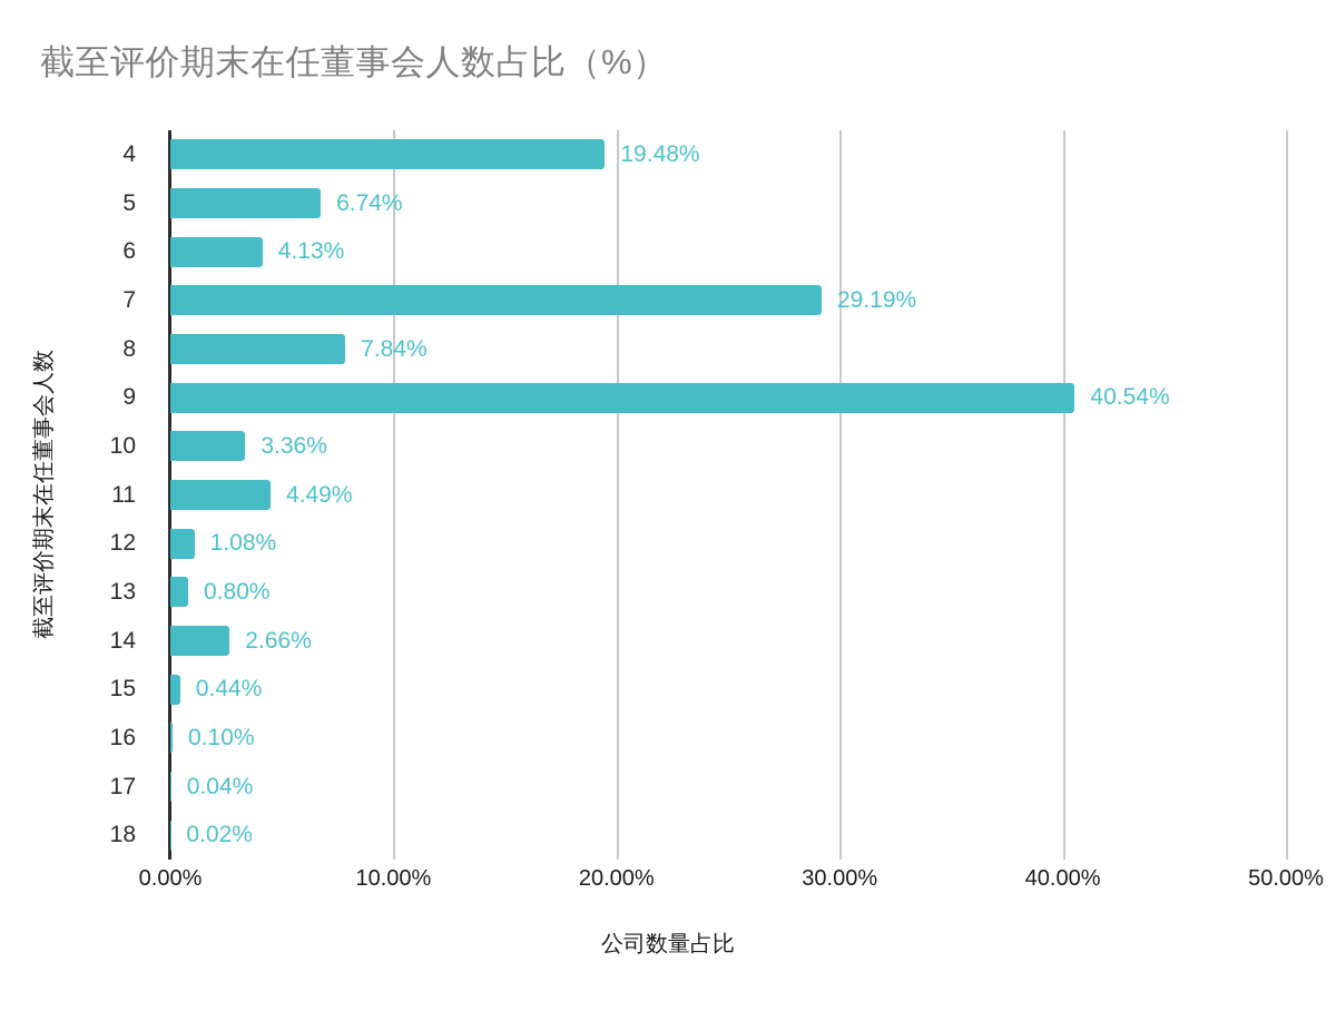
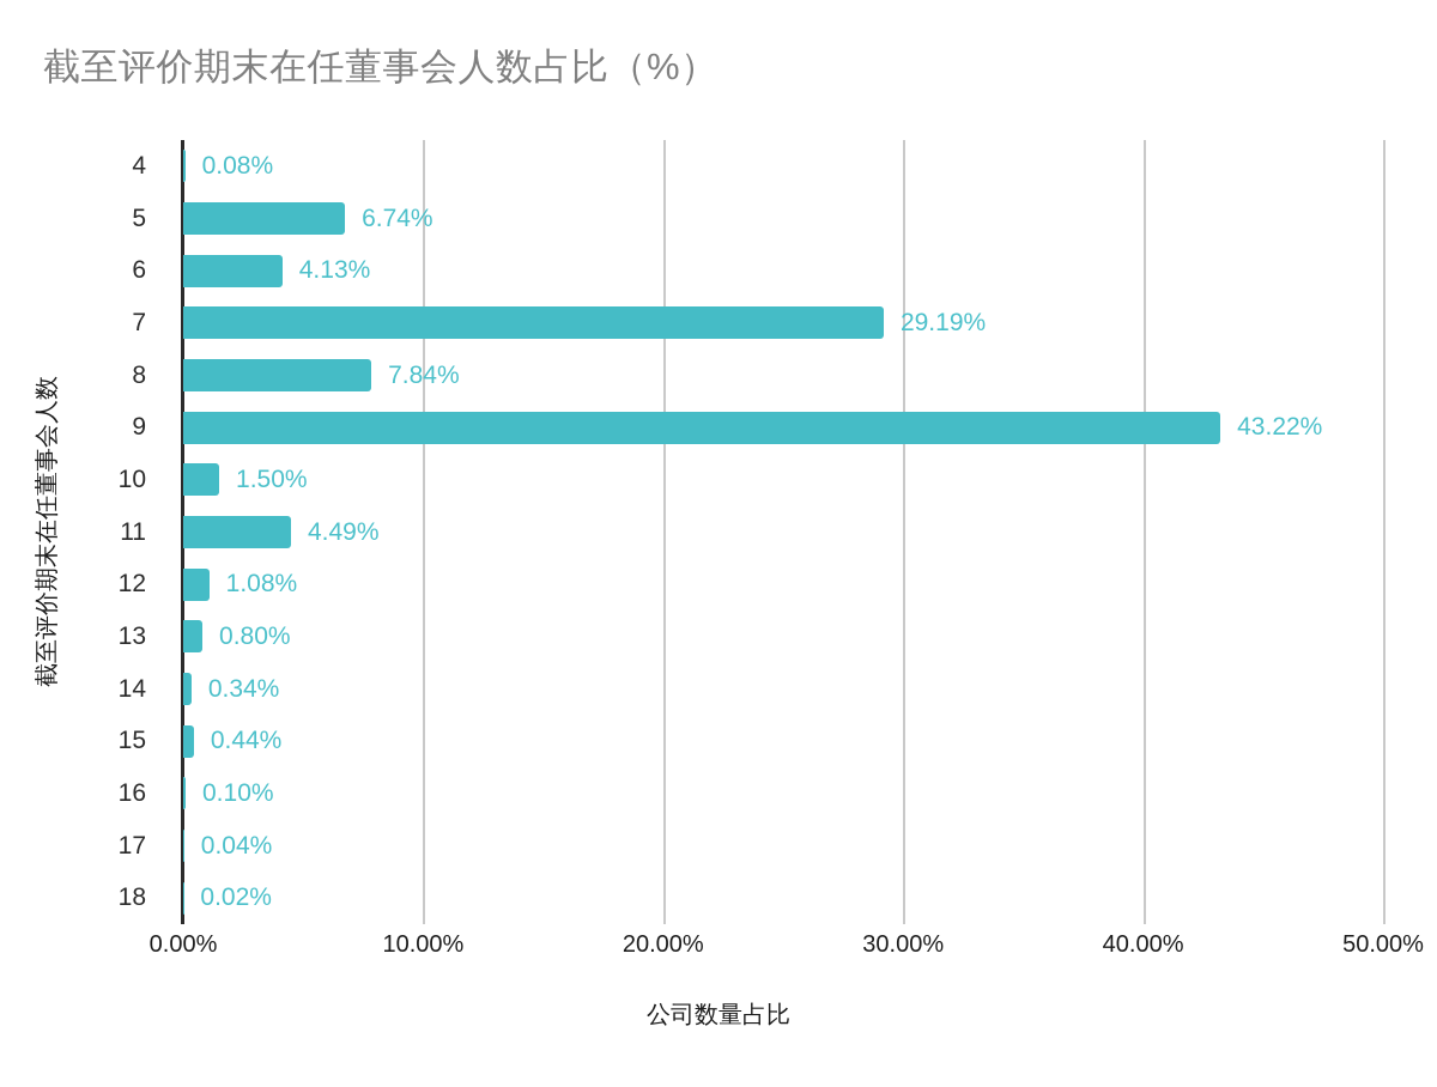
4: 19.48% -> 0.08%
9: 40.54% -> 43.22%
10: 3.36% -> 1.50%
14: 2.66% -> 0.34%
